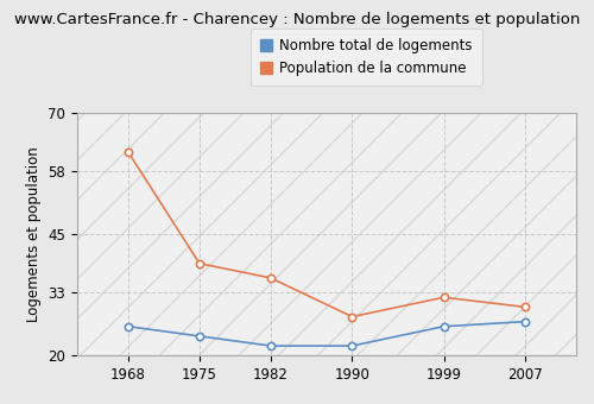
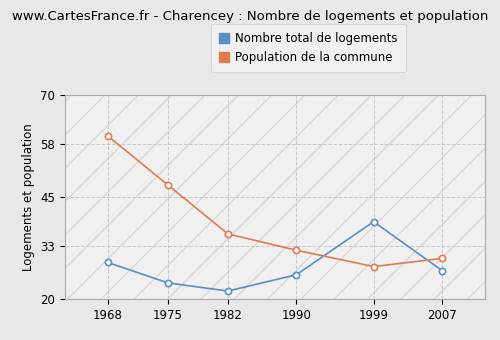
Nombre total de logements/1968: 26 -> 29
Population de la commune/1968: 62 -> 60
Population de la commune/1975: 39 -> 48
Nombre total de logements/1990: 22 -> 26
Population de la commune/1990: 28 -> 32
Nombre total de logements/1999: 26 -> 39
Population de la commune/1999: 32 -> 28
